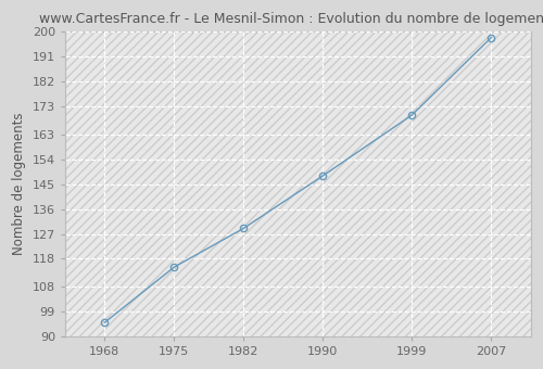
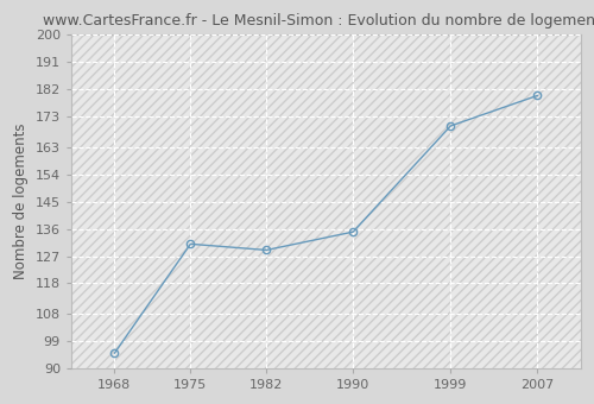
1975: 115 -> 131
1990: 148 -> 135
2007: 198 -> 180
